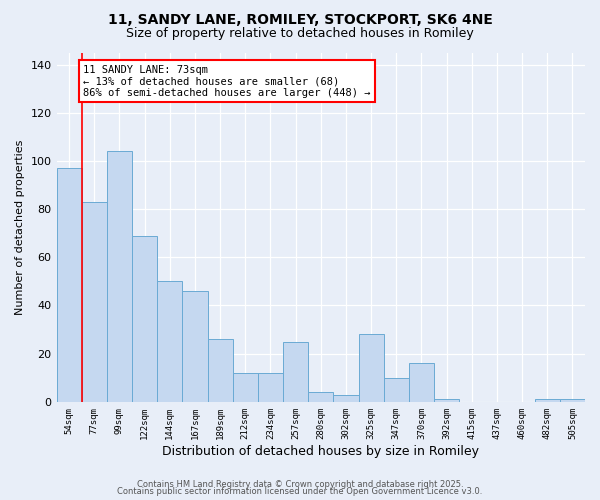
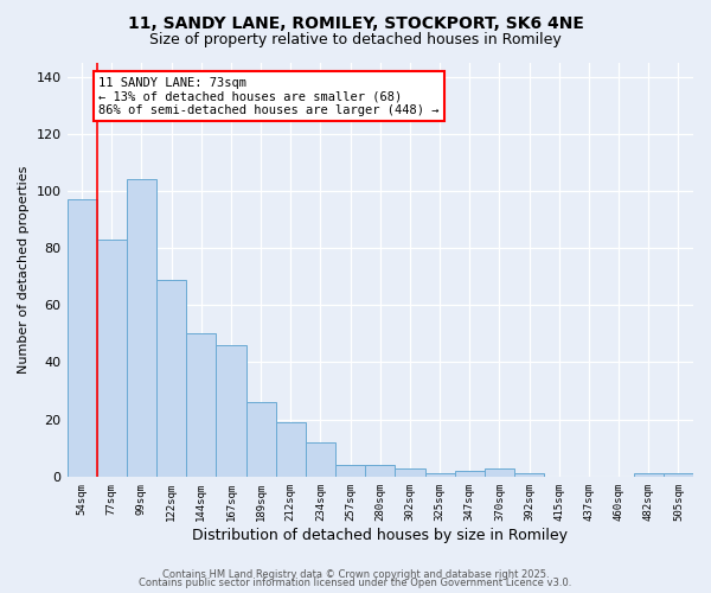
212sqm: 12 -> 19
257sqm: 25 -> 4
325sqm: 28 -> 1
347sqm: 10 -> 2
370sqm: 16 -> 3
